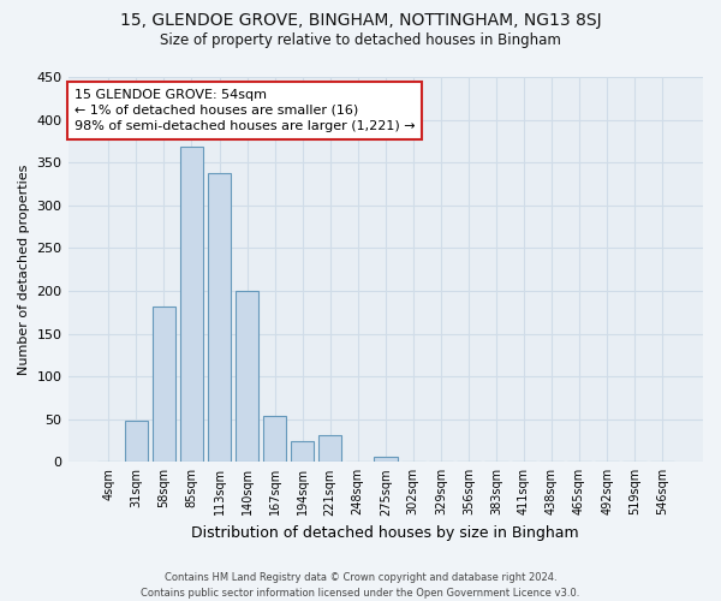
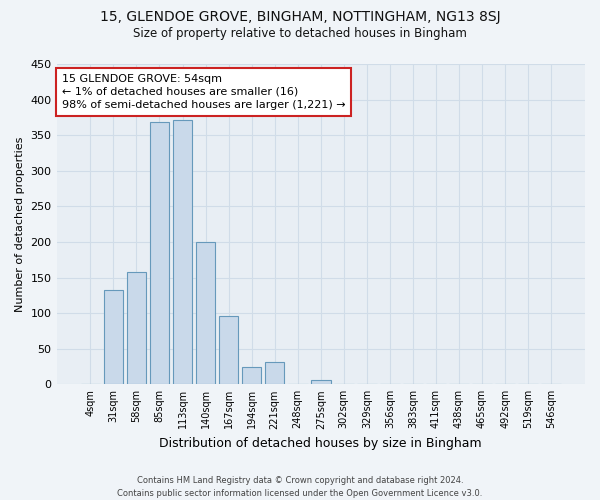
31sqm: 48 -> 132
58sqm: 182 -> 158
113sqm: 337 -> 372
167sqm: 54 -> 96
